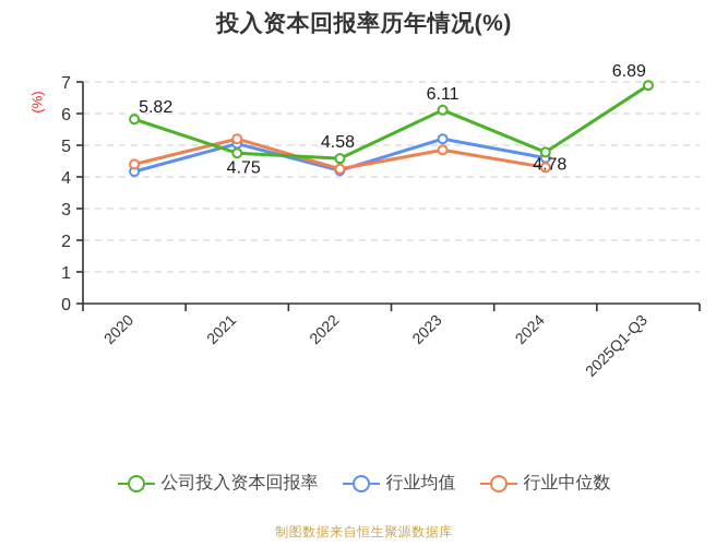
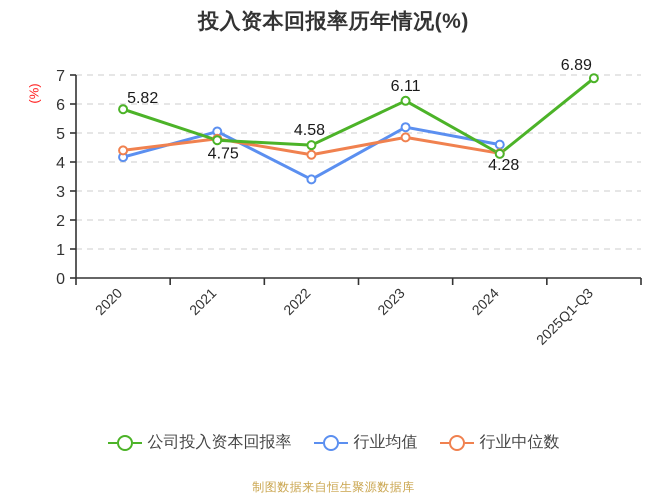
行业中位数/2021: 5.2 -> 4.8
行业均值/2022: 4.2 -> 3.4
公司投入资本回报率/2024: 4.78 -> 4.28
